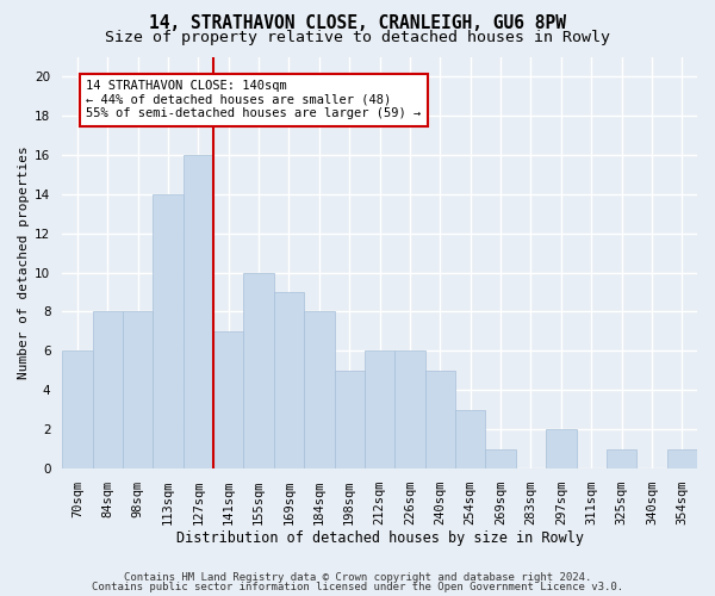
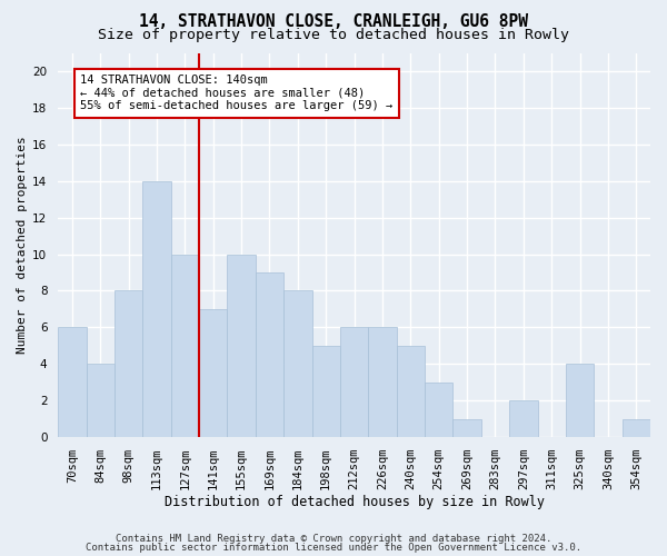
84sqm: 8 -> 4
127sqm: 16 -> 10
325sqm: 1 -> 4
